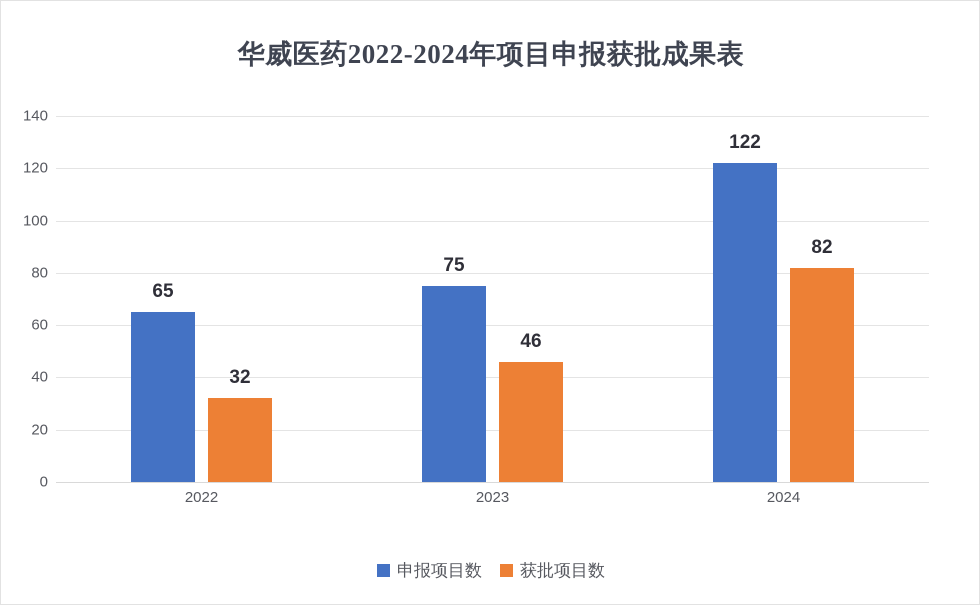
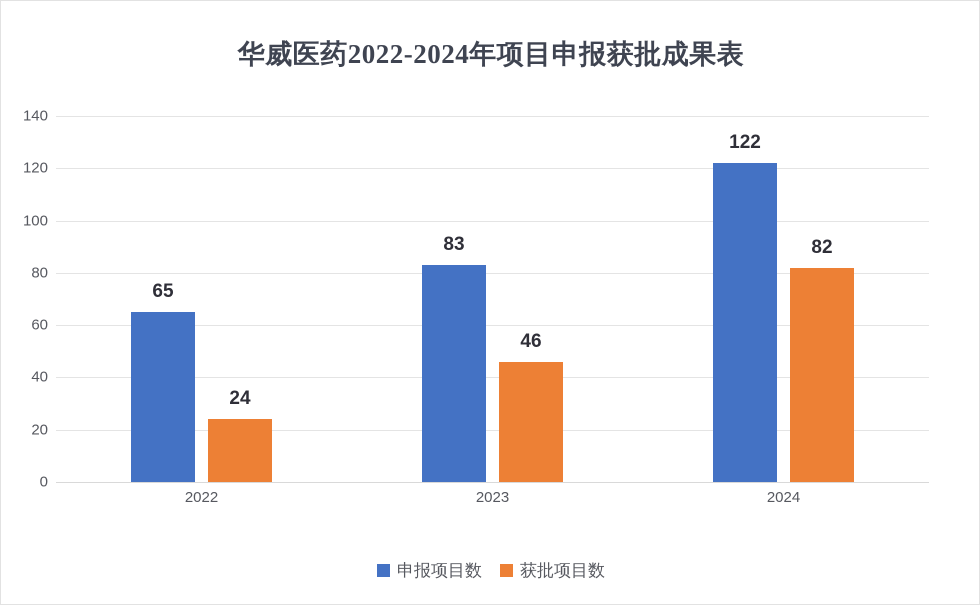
获批项目数/2022: 32 -> 24
申报项目数/2023: 75 -> 83
